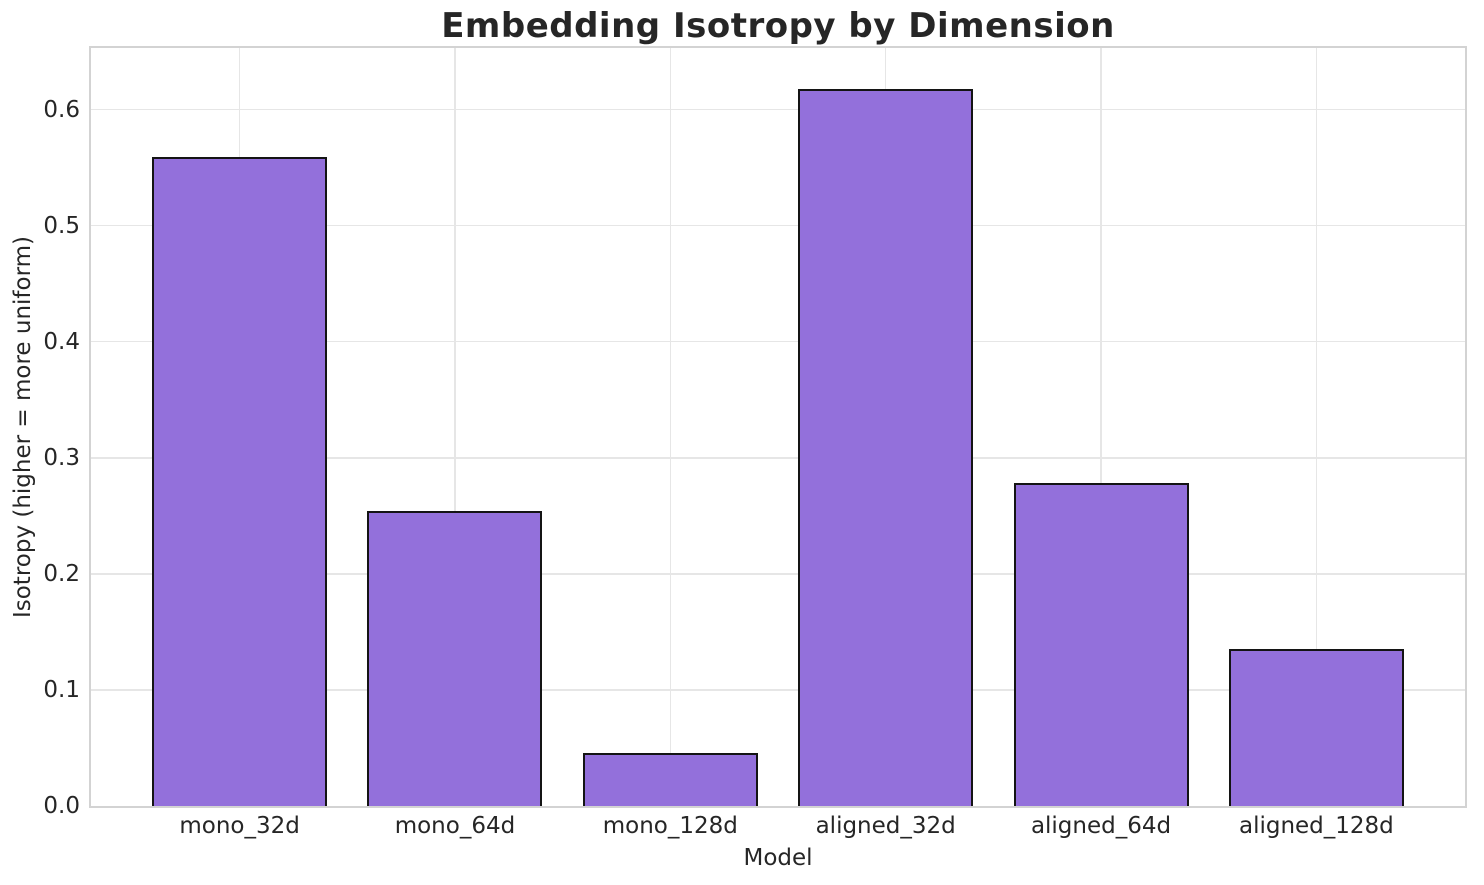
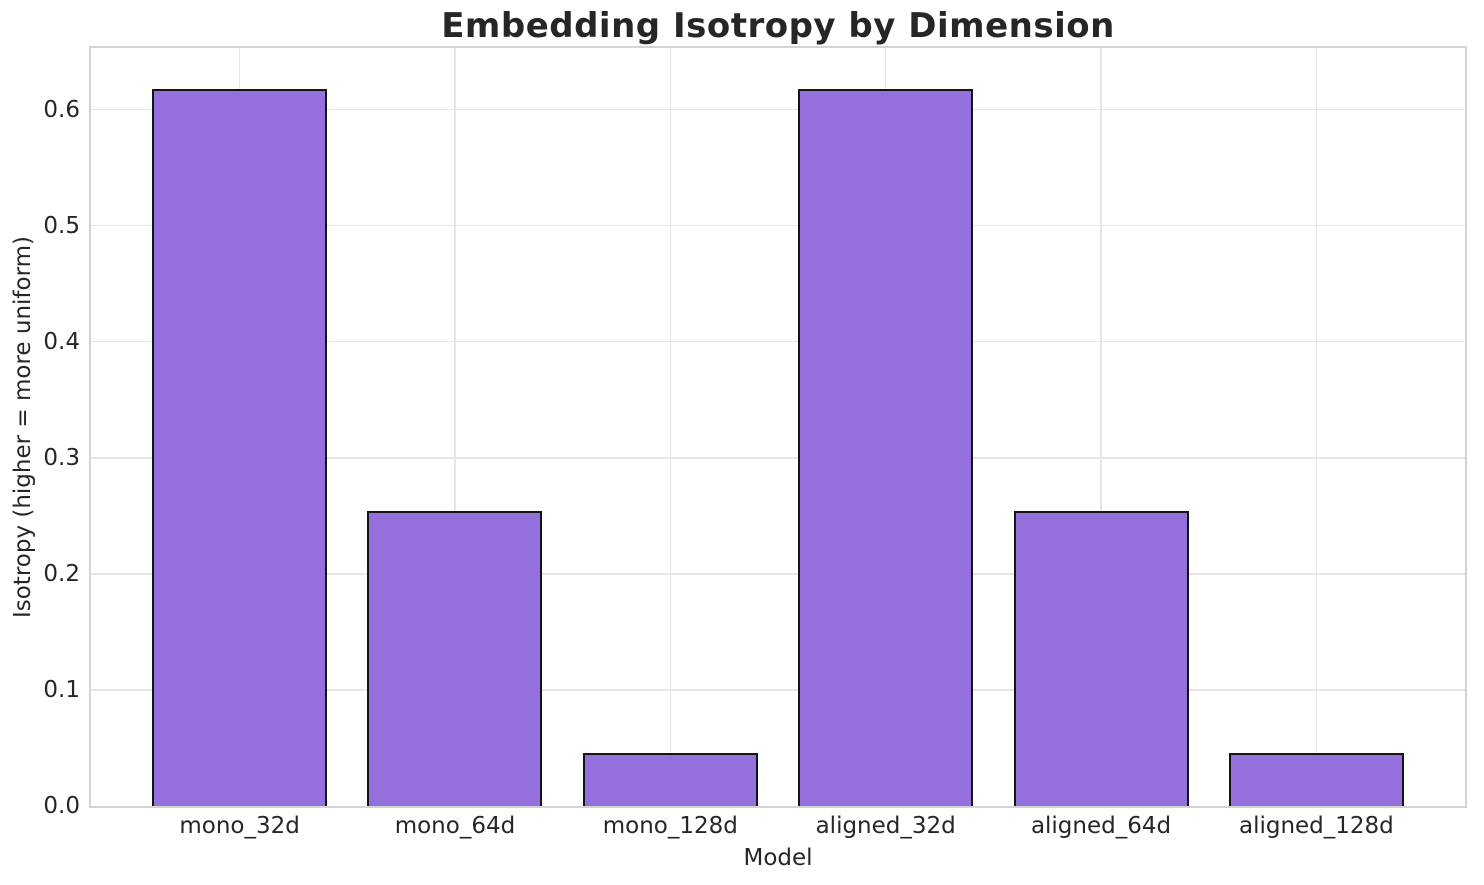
mono_32d: 0.559 -> 0.618
aligned_64d: 0.278 -> 0.254
aligned_128d: 0.135 -> 0.046
